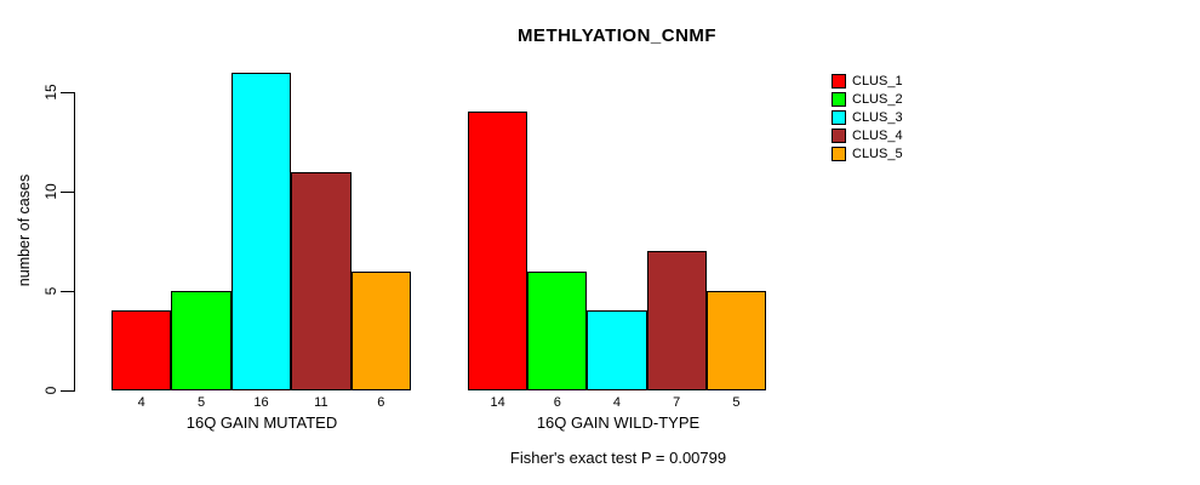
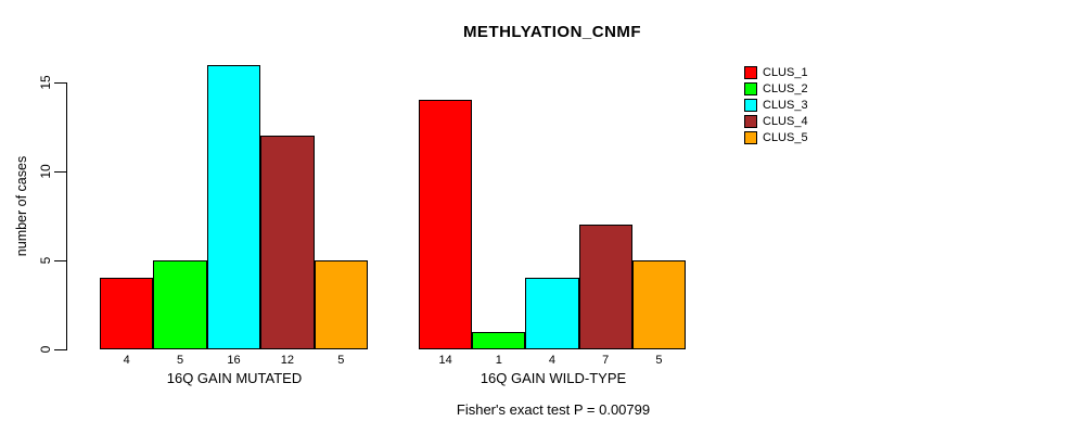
CLUS_4/16Q GAIN MUTATED: 11 -> 12
CLUS_5/16Q GAIN MUTATED: 6 -> 5
CLUS_2/16Q GAIN WILD-TYPE: 6 -> 1
